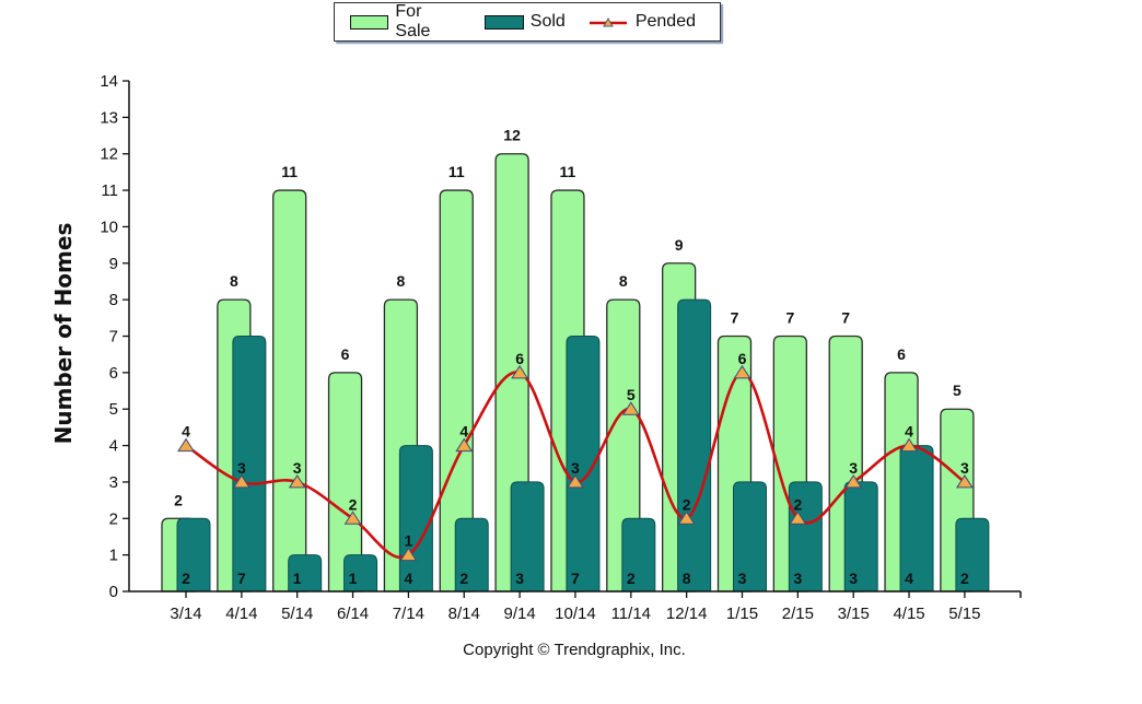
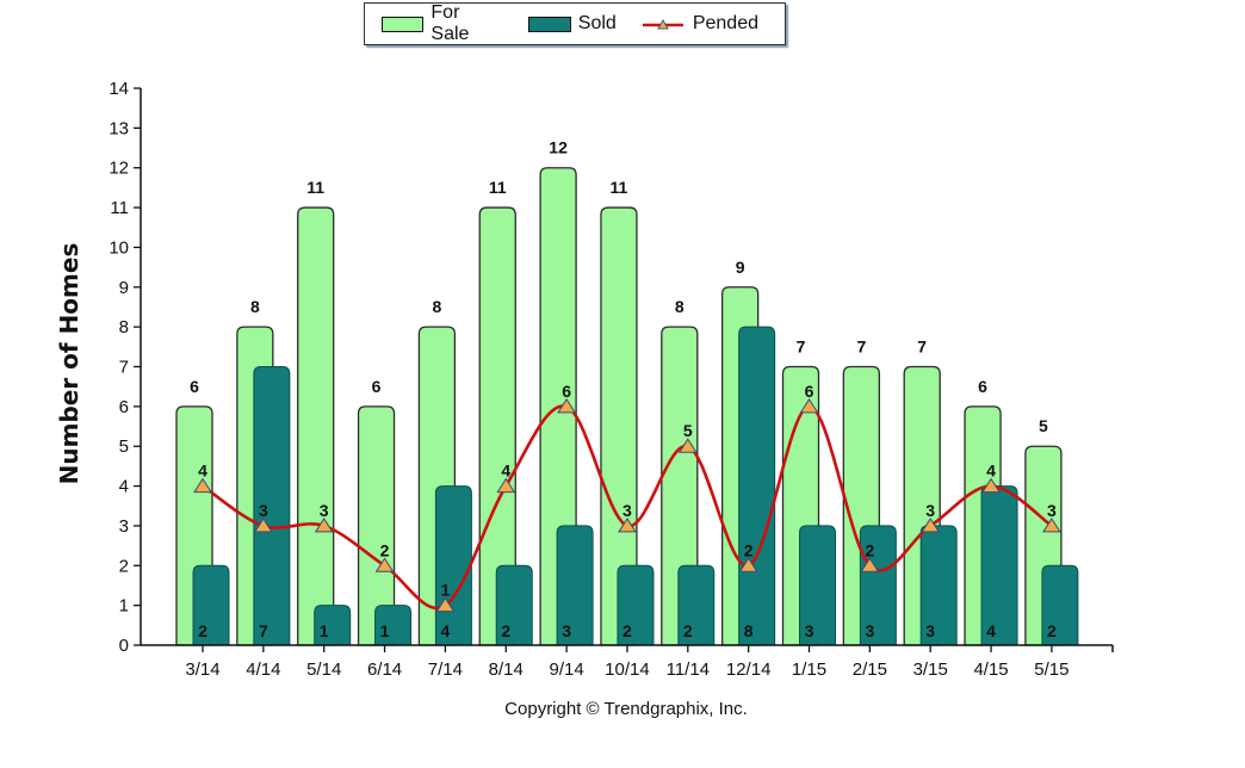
For Sale/3/14: 2 -> 6
Sold/10/14: 7 -> 2
